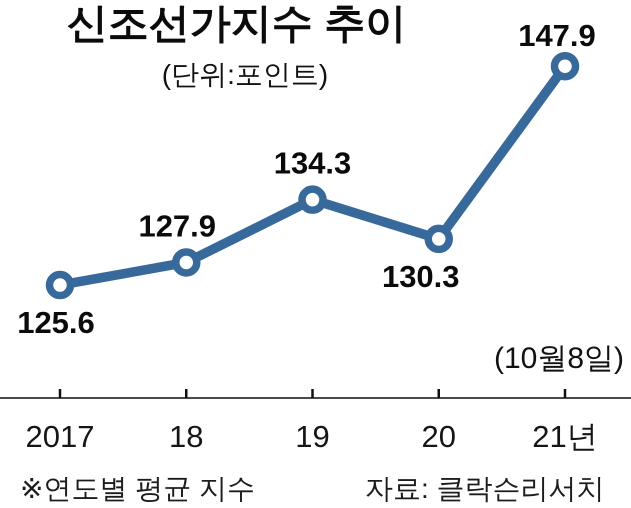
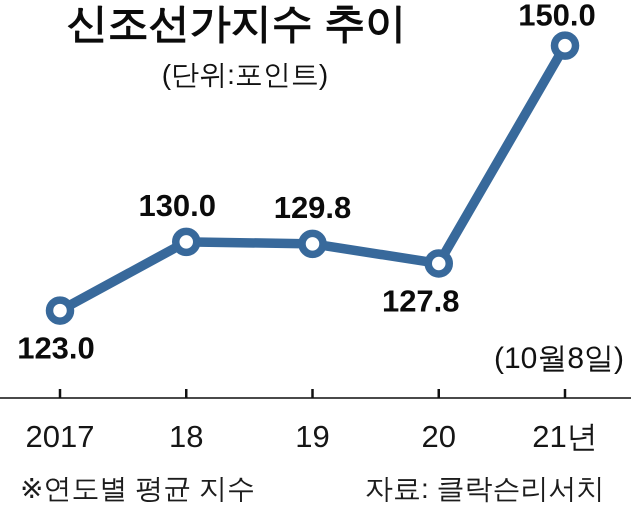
2017: 125.6 -> 123.0
18: 127.9 -> 130.0
19: 134.3 -> 129.8
20: 130.3 -> 127.8
21년: 147.9 -> 150.0
